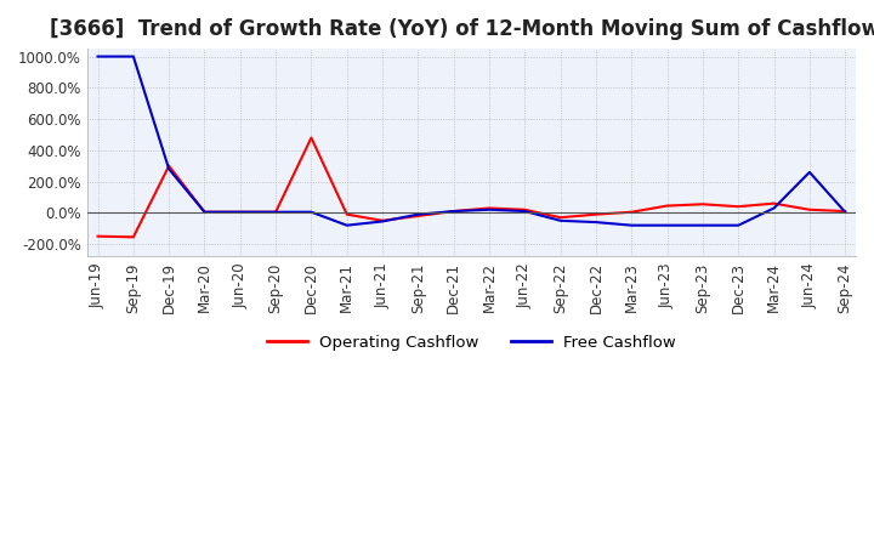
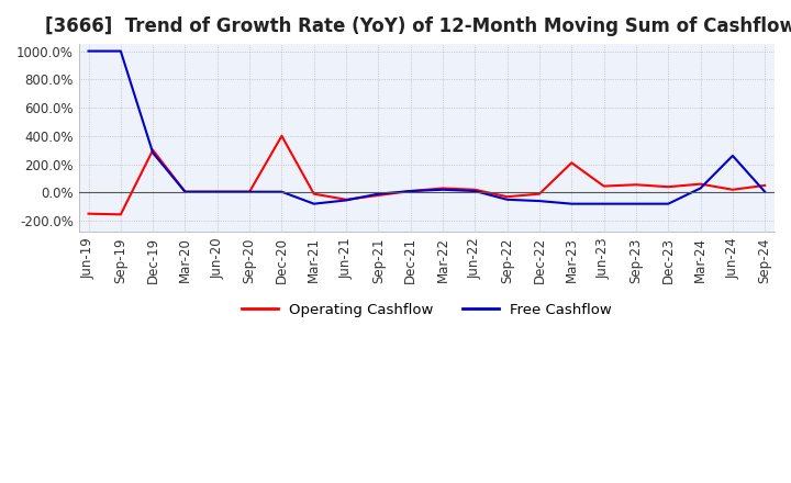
Operating Cashflow/Dec-20: 480% -> 400%
Operating Cashflow/Mar-23: 0% -> 210%
Operating Cashflow/Sep-24: 10% -> 50%
